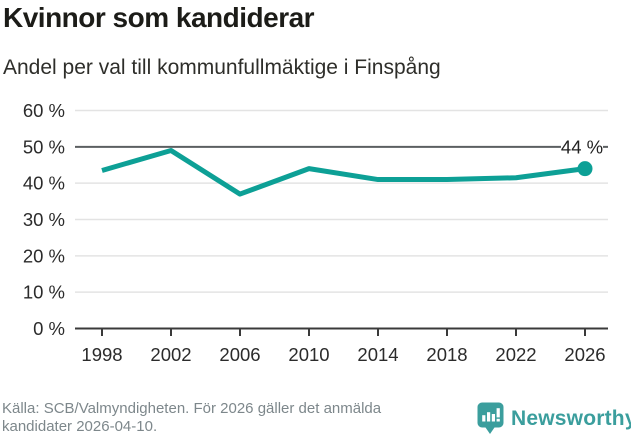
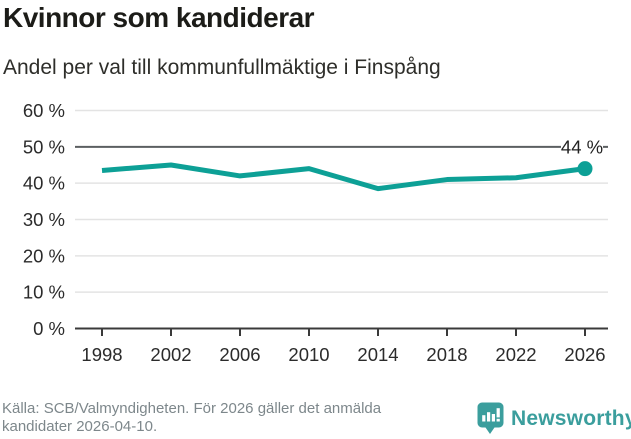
2002: 49% -> 45%
2006: 37% -> 42%
2014: 41% -> 38%
